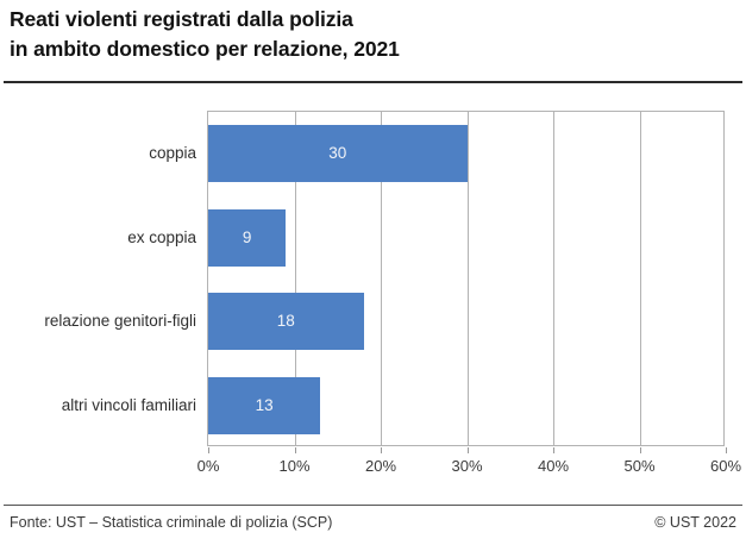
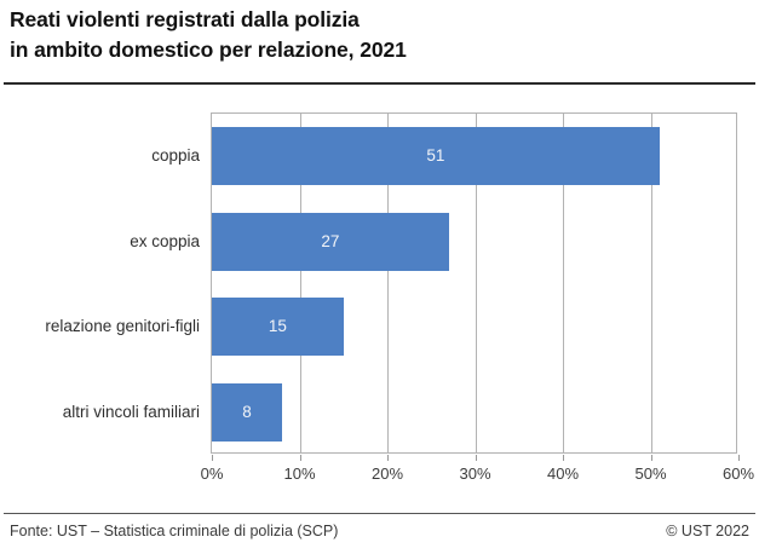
coppia: 30 -> 51
ex coppia: 9 -> 27
relazione genitori-figli: 18 -> 15
altri vincoli familiari: 13 -> 8
